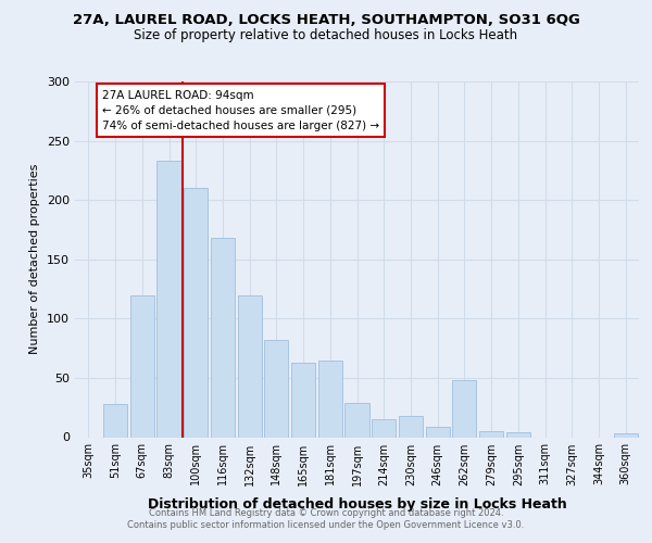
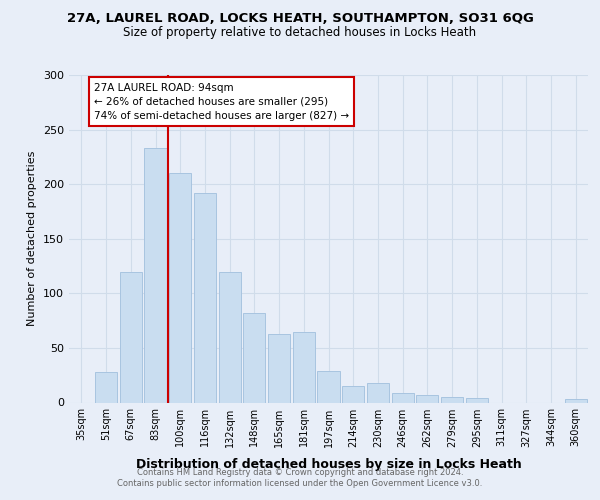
116sqm: 168 -> 192
262sqm: 48 -> 7
